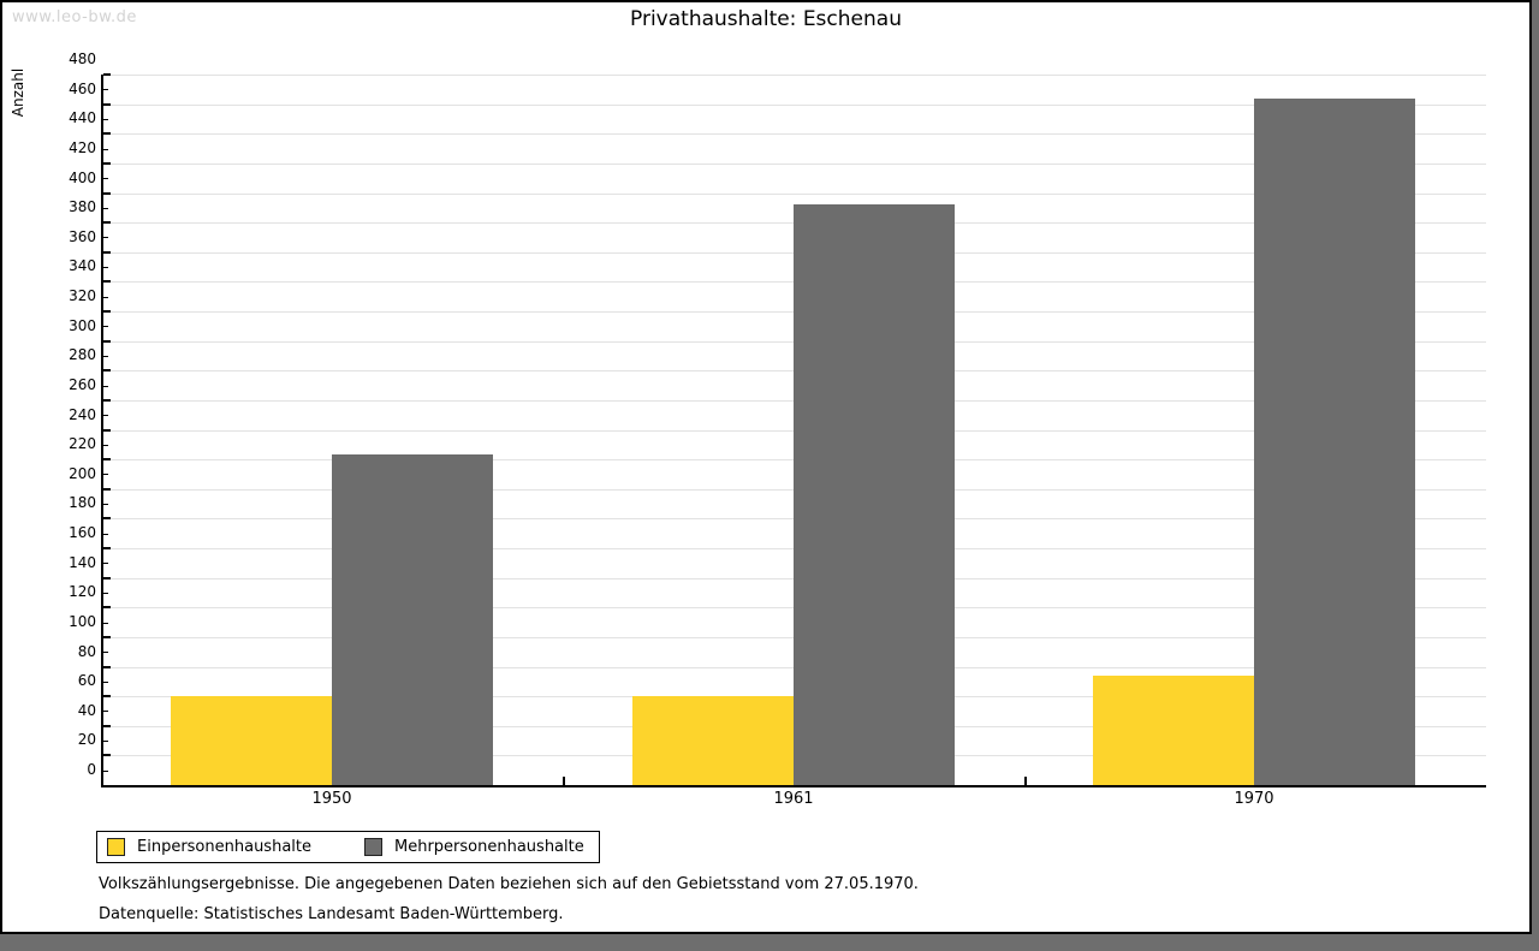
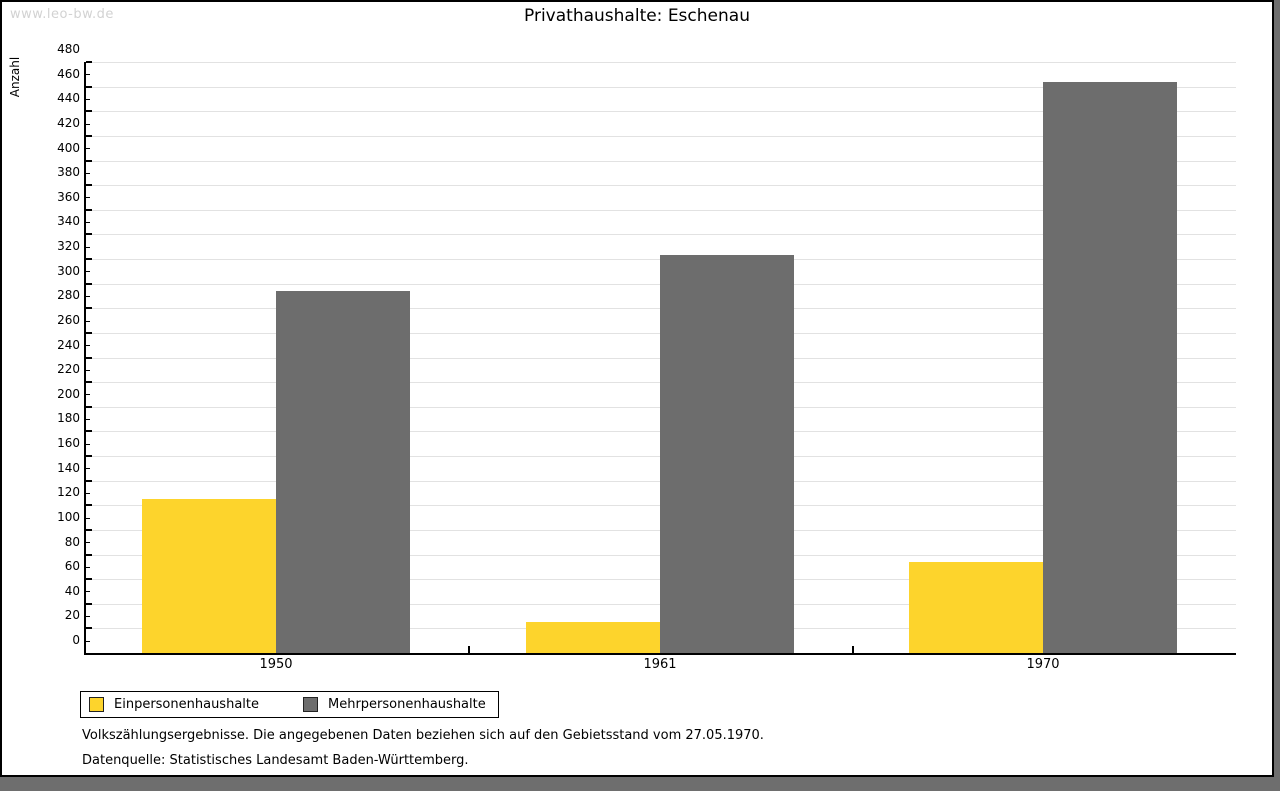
Einpersonenhaushalte/1950: 60 -> 125
Mehrpersonenhaushalte/1950: 223 -> 294
Einpersonenhaushalte/1961: 60 -> 25
Mehrpersonenhaushalte/1961: 392 -> 323
